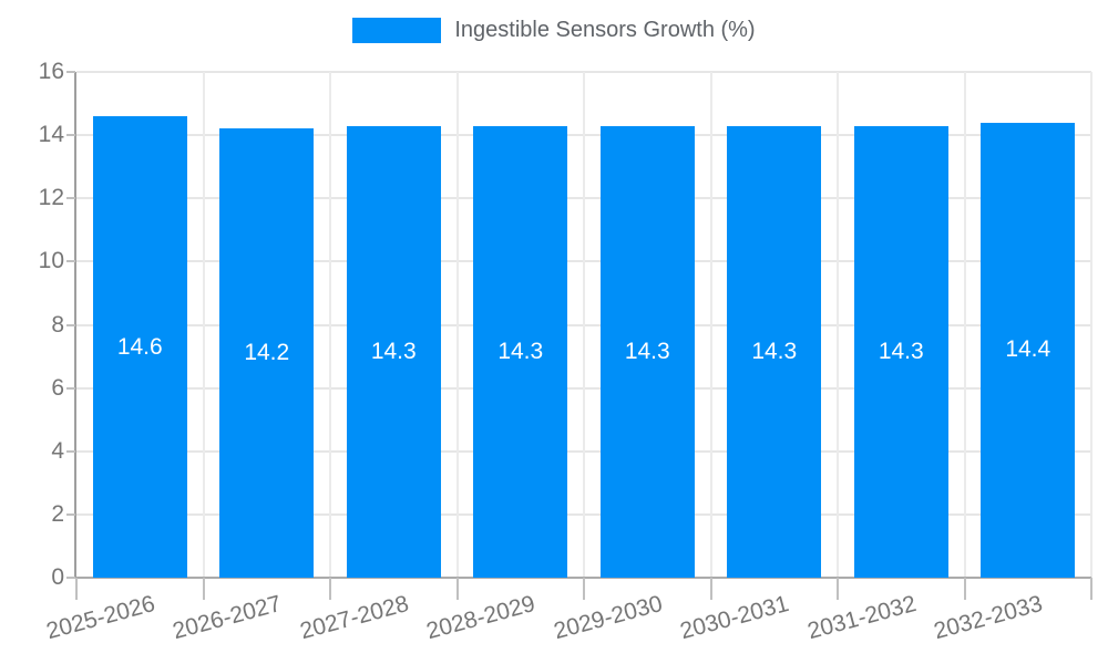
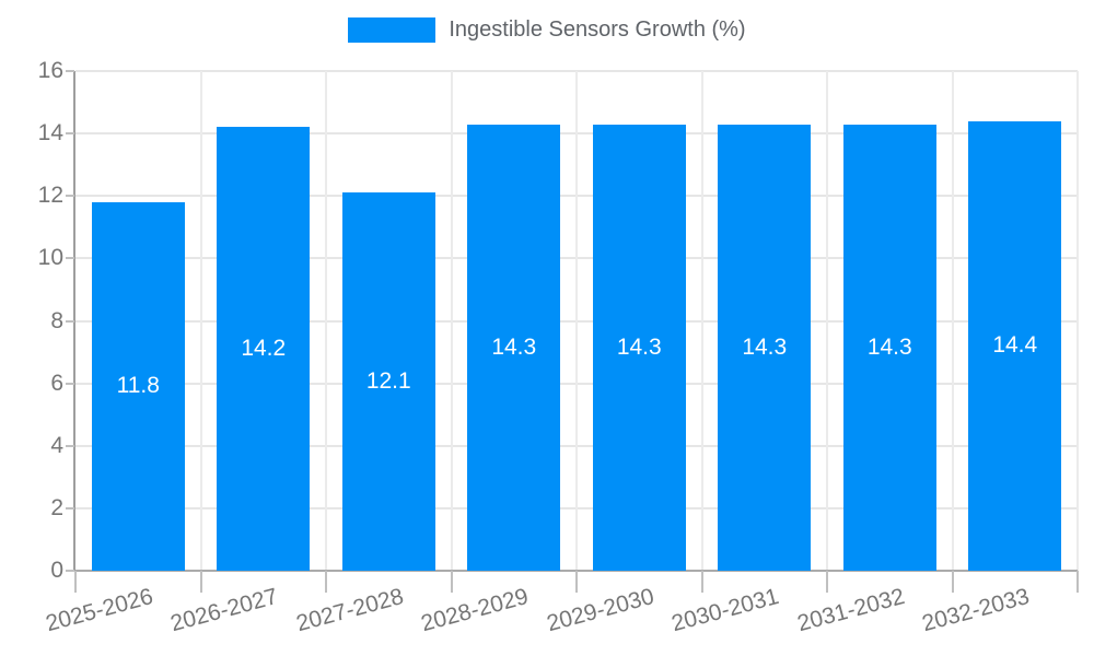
2025-2026: 14.6 -> 11.8
2027-2028: 14.3 -> 12.1
